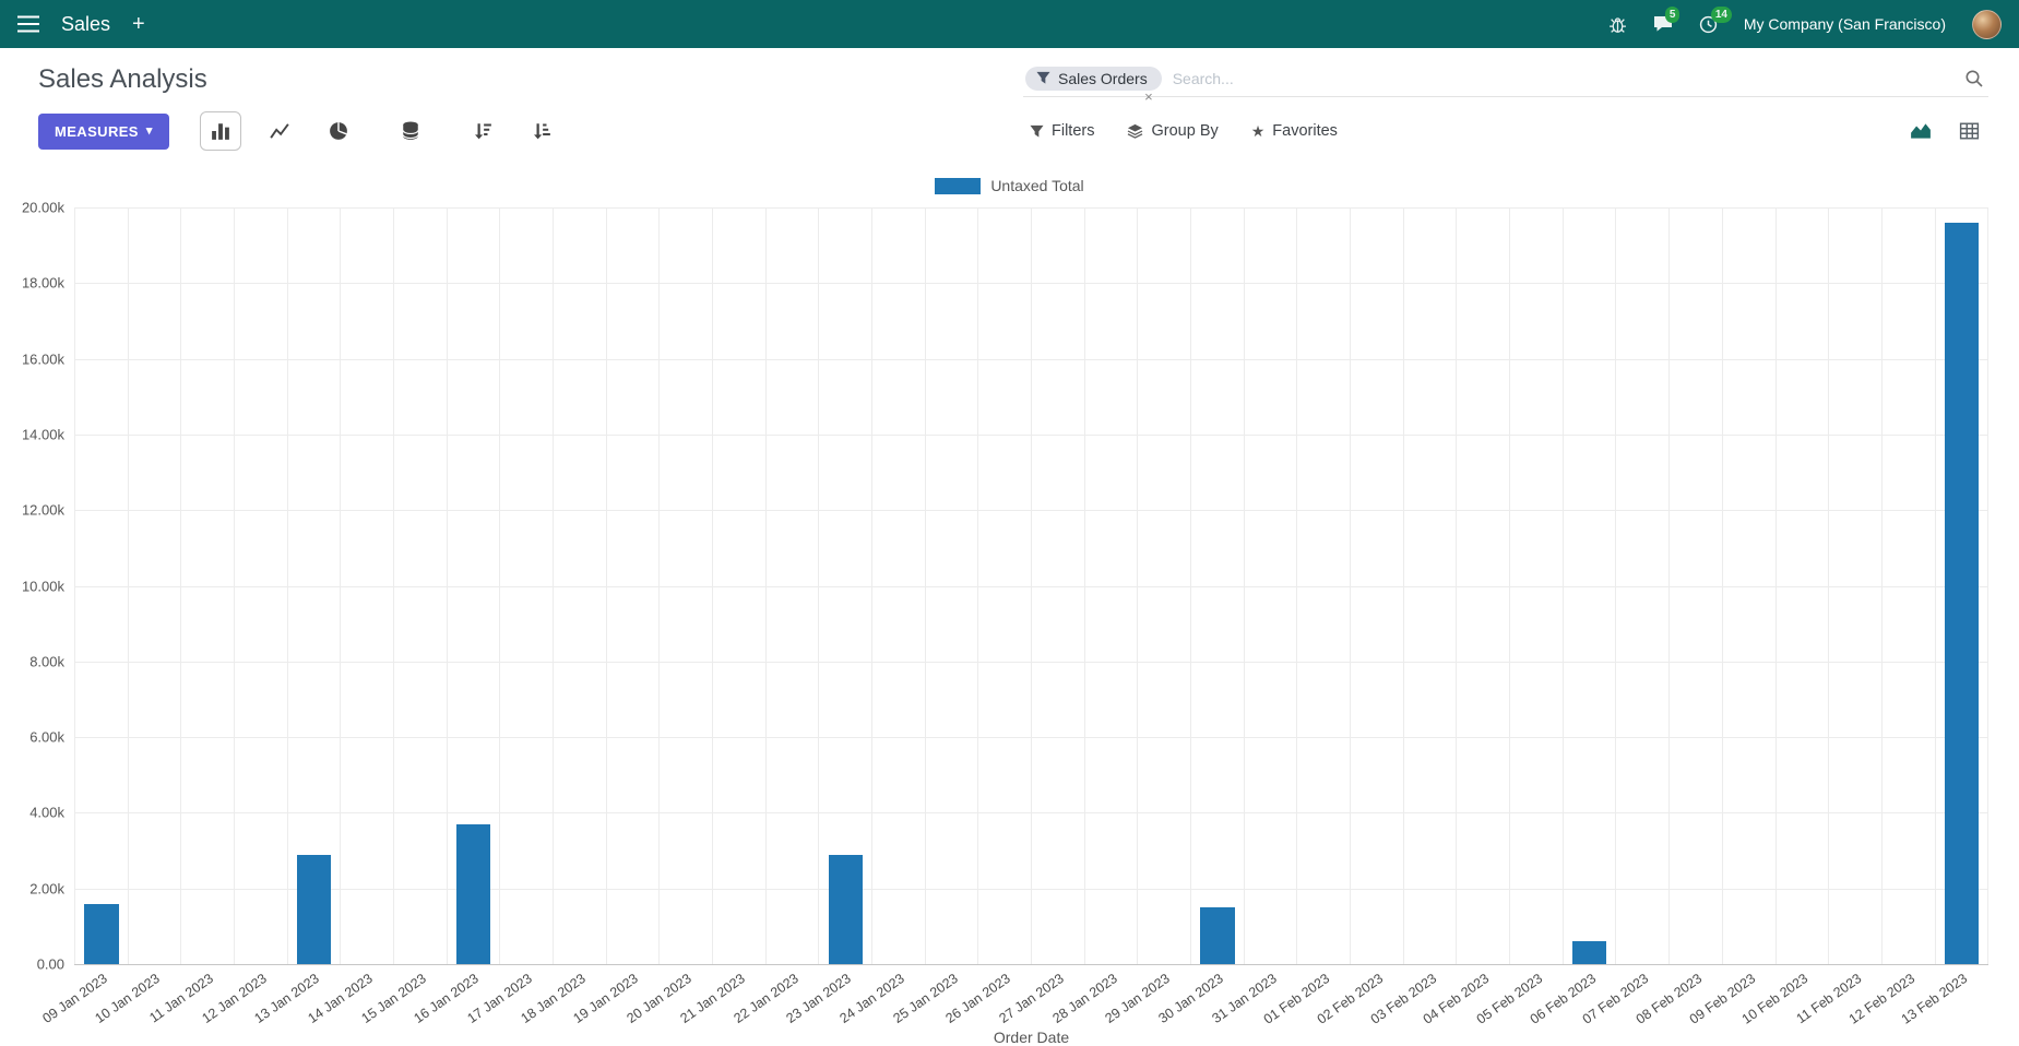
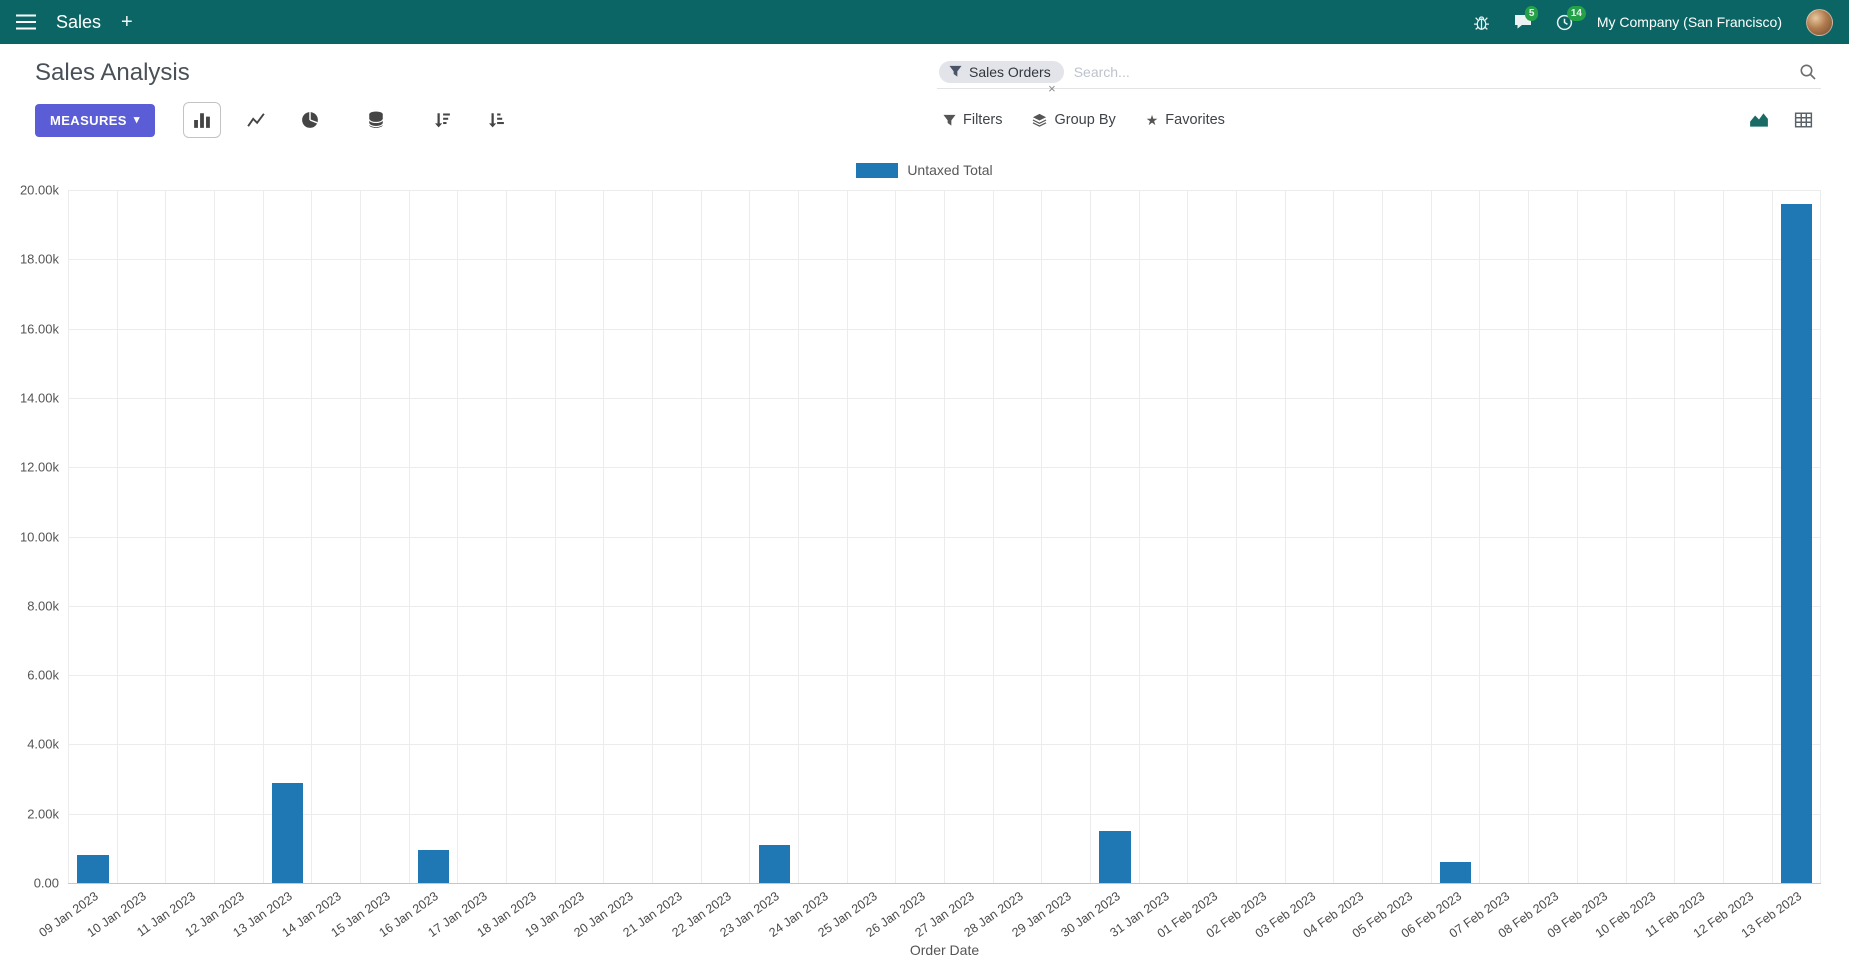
09 Jan 2023: 1.6k -> 0.8k
16 Jan 2023: 3.7k -> 1.0k
23 Jan 2023: 2.9k -> 1.1k
